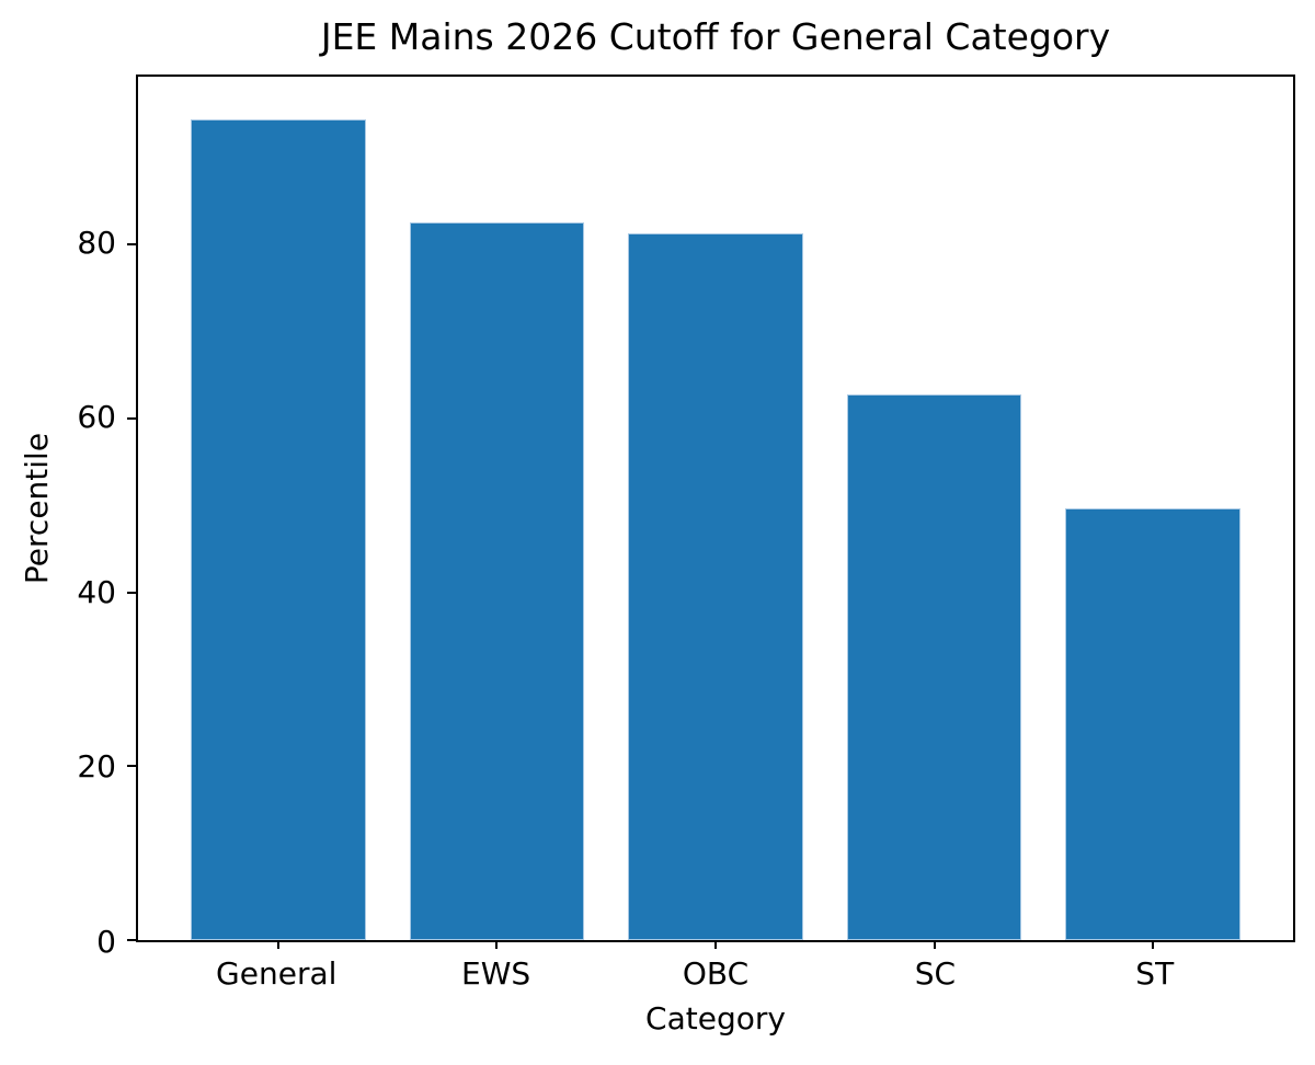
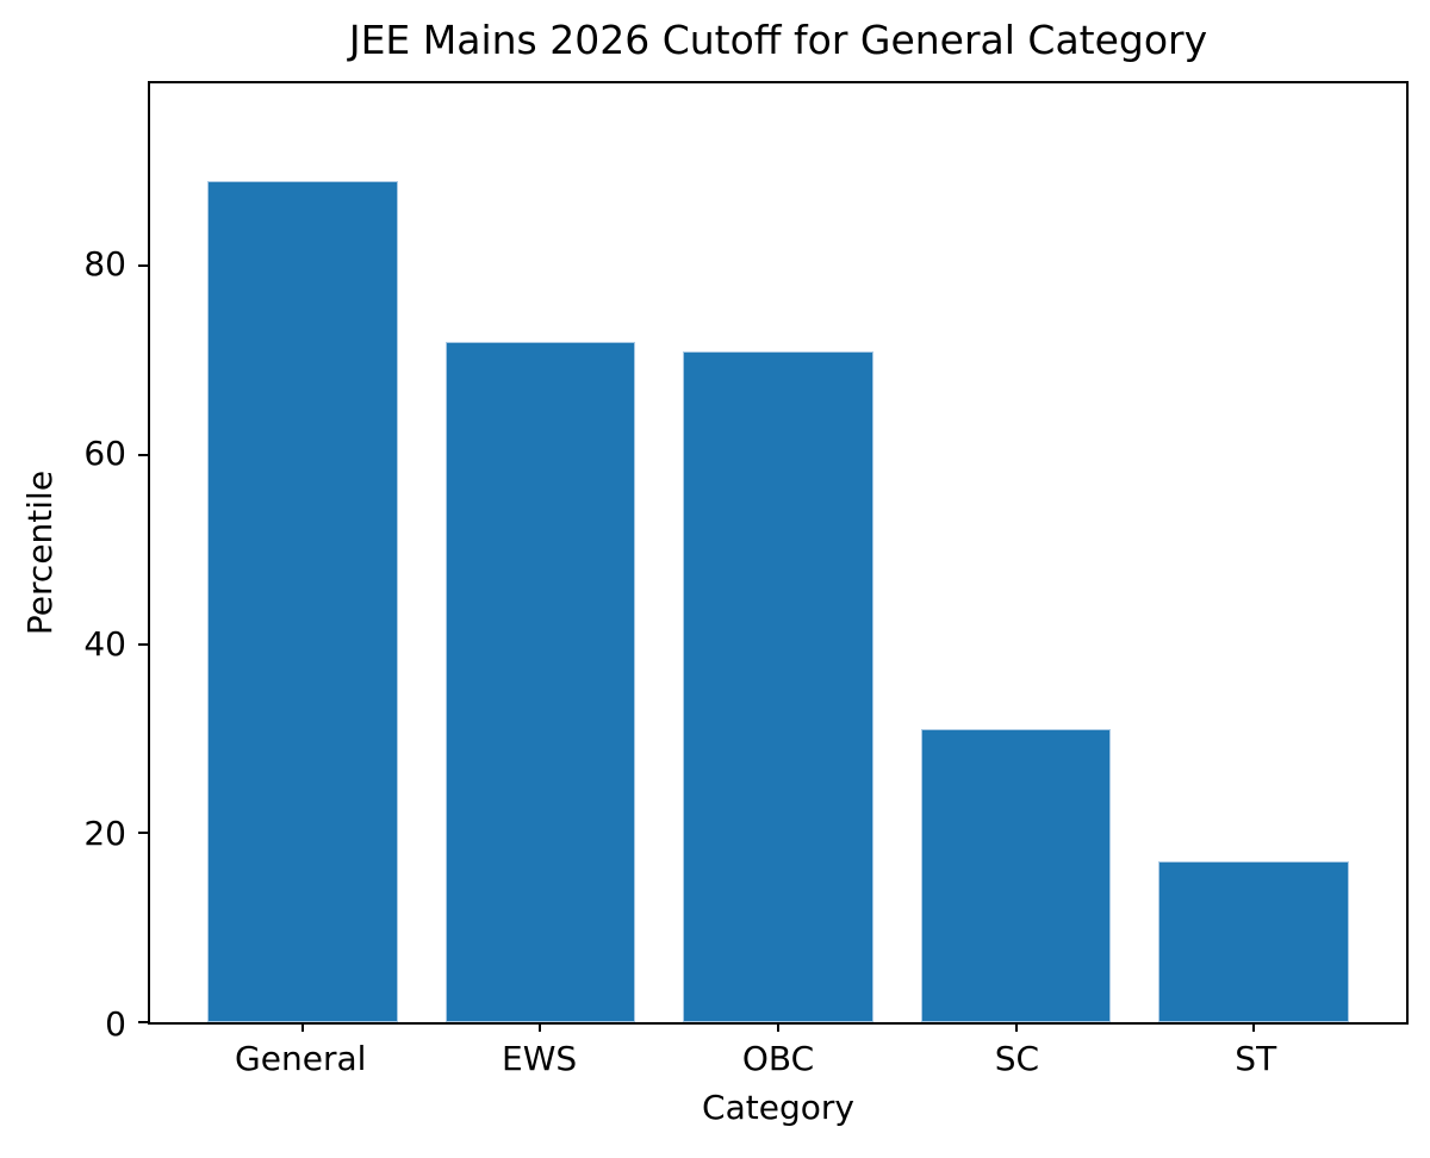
General: 94 -> 89
EWS: 83 -> 72
OBC: 81 -> 71
SC: 63 -> 31
ST: 50 -> 17
